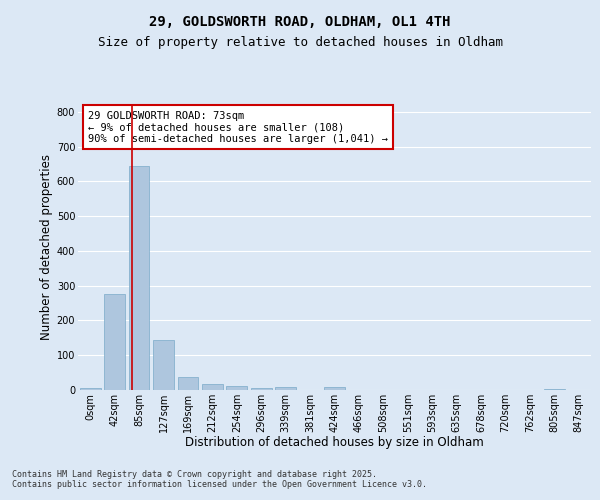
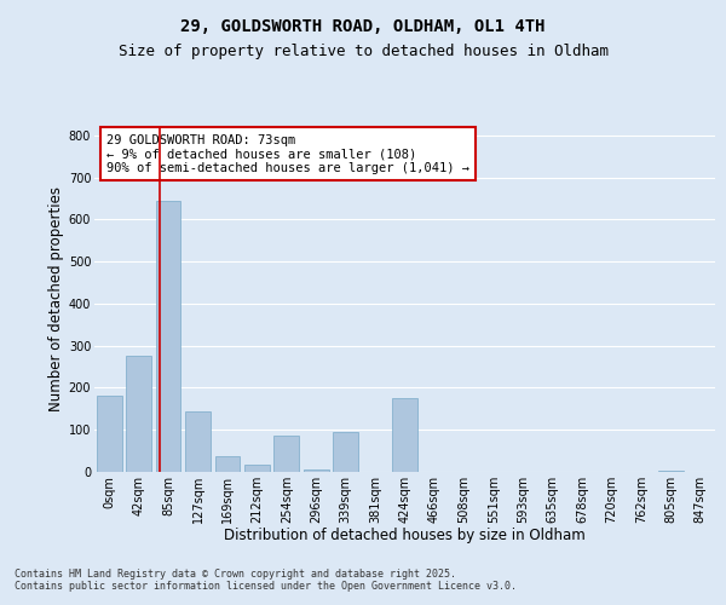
0sqm: 7 -> 180
254sqm: 11 -> 85
339sqm: 10 -> 95
424sqm: 8 -> 175
